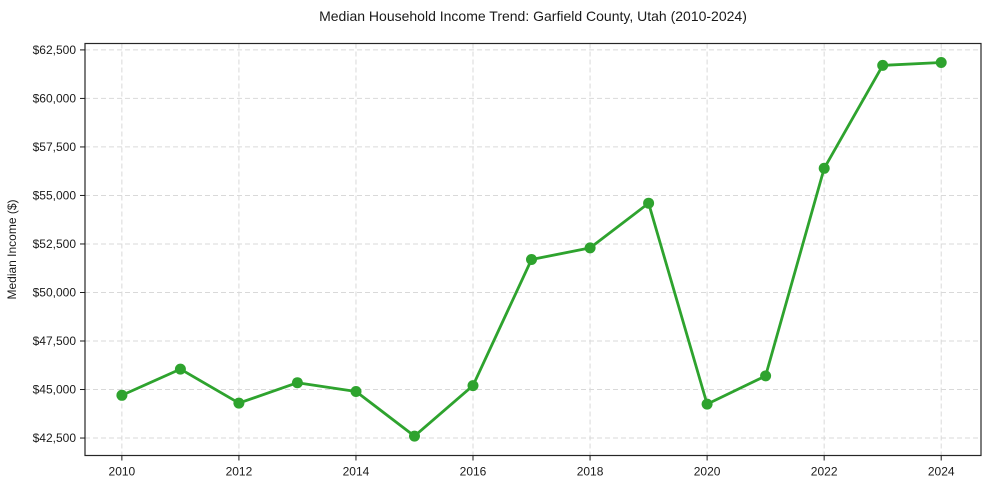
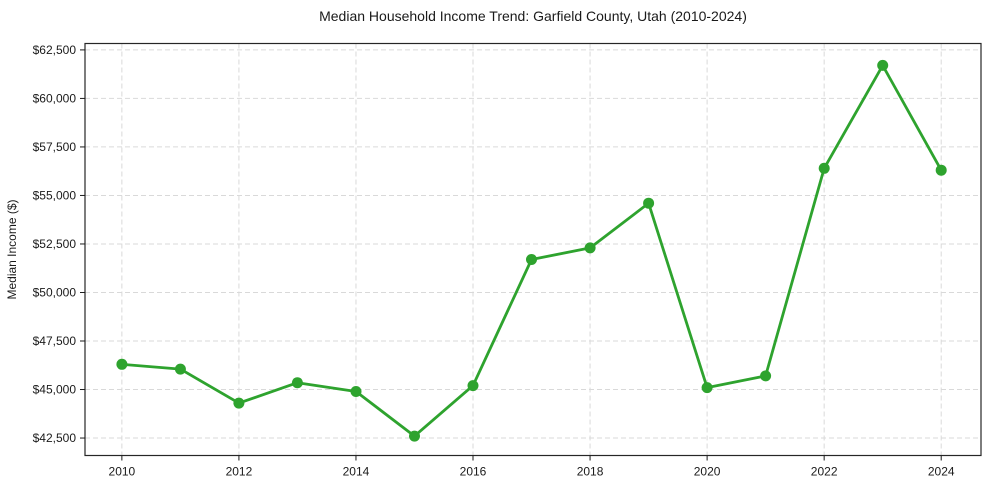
2010: $44700 -> $46300
2020: $44200 -> $45100
2024: $61800 -> $56300
